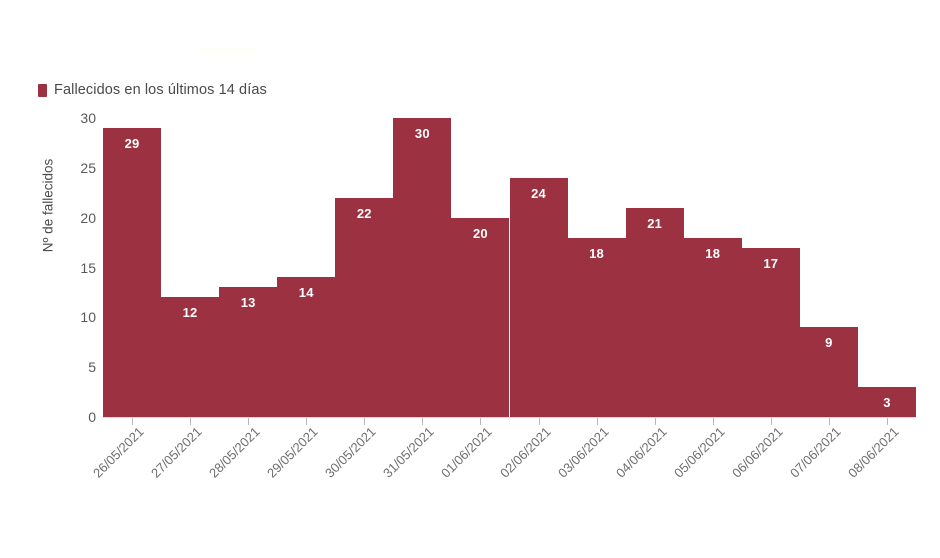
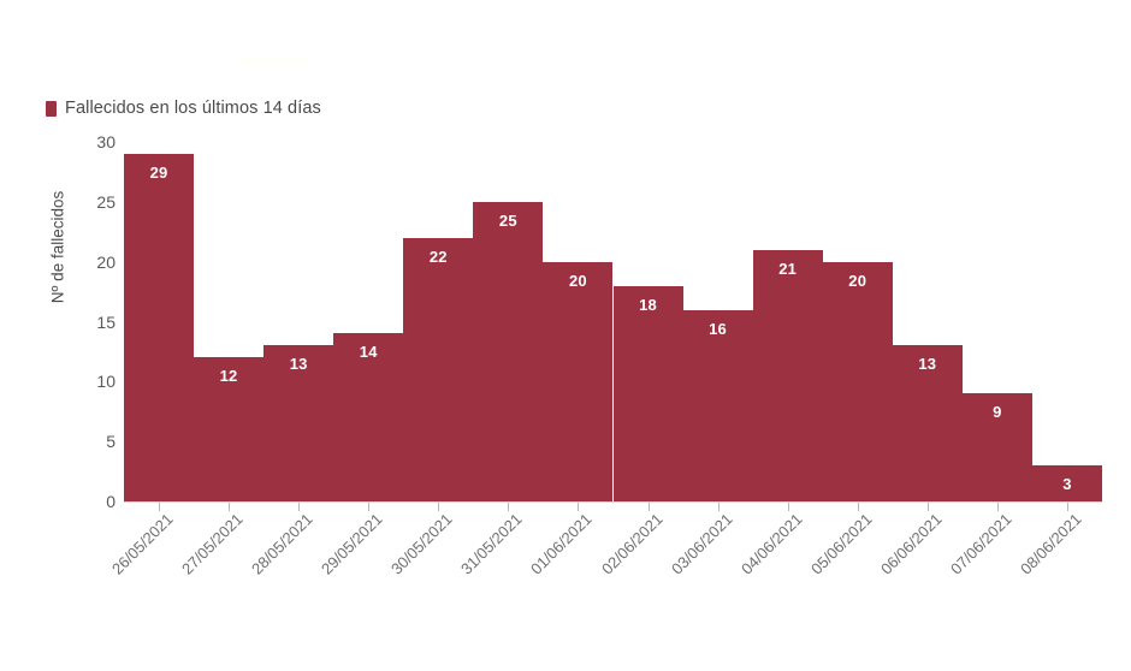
31/05/2021: 30 -> 25
02/06/2021: 24 -> 18
03/06/2021: 18 -> 16
05/06/2021: 18 -> 20
06/06/2021: 17 -> 13
